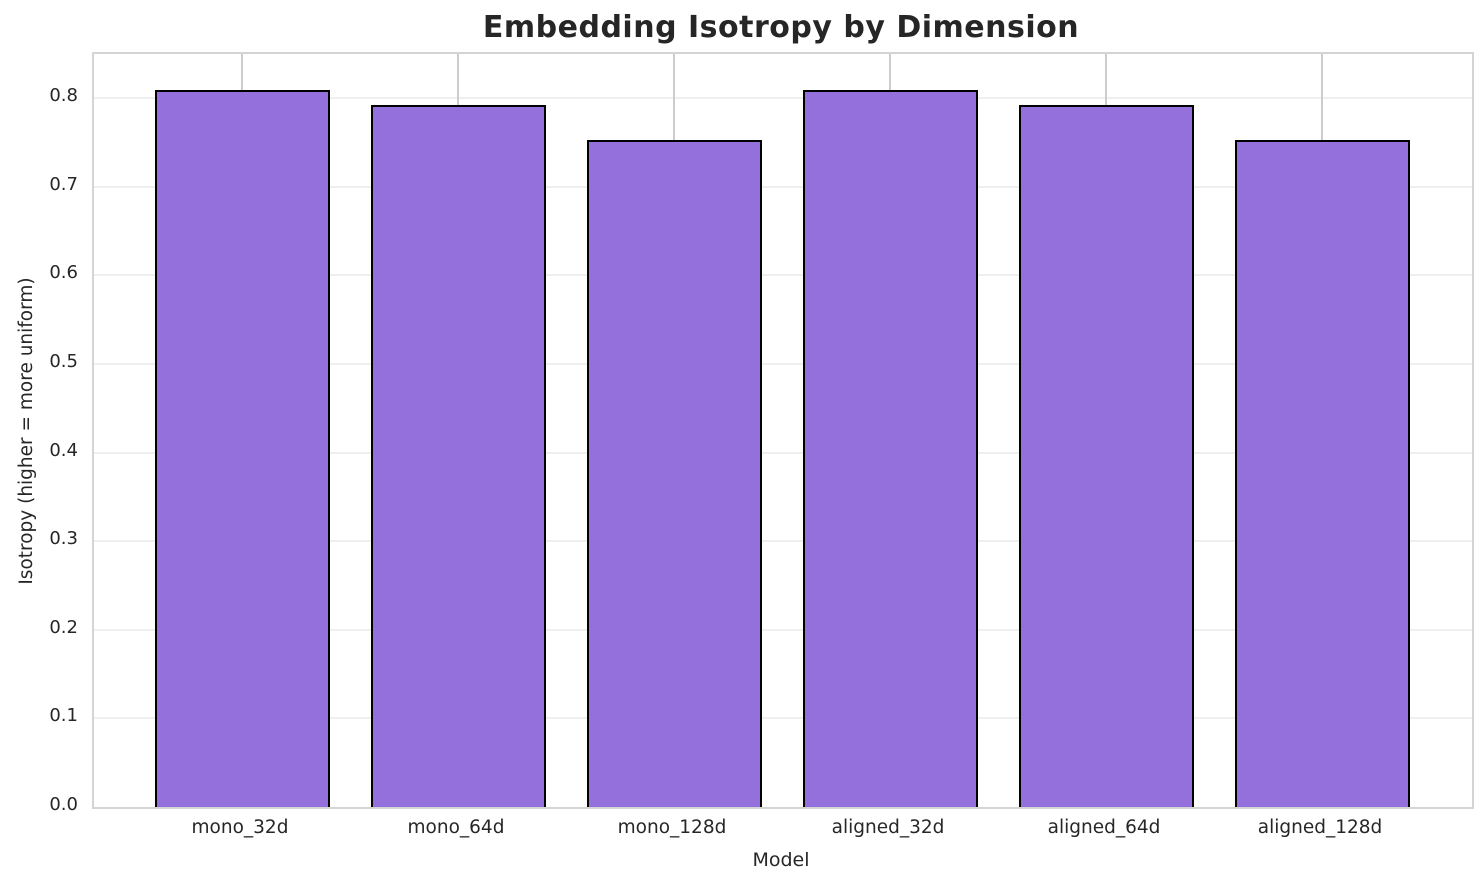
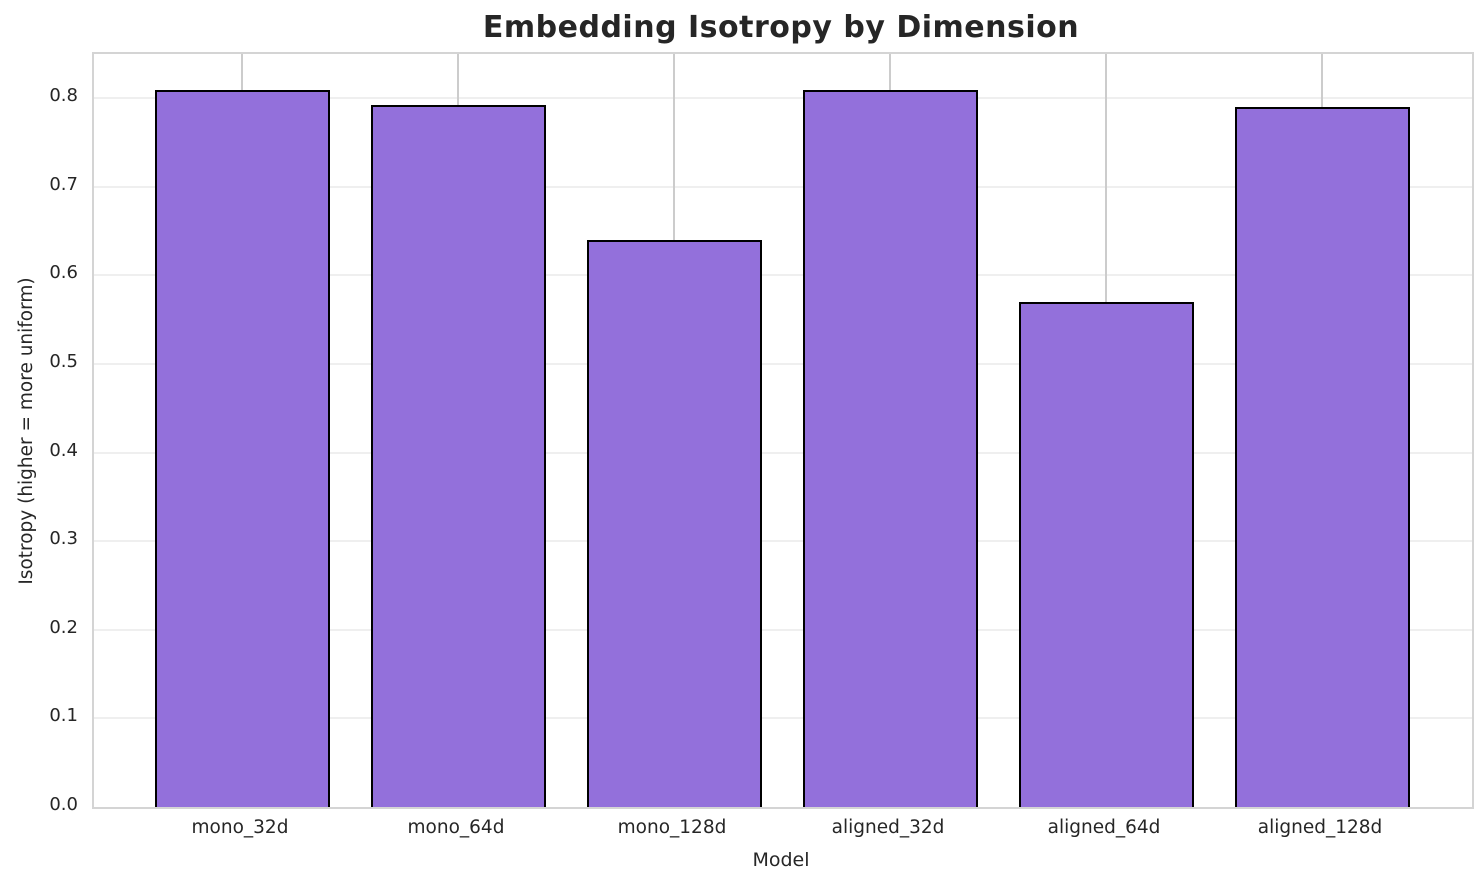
mono_128d: 0.75 -> 0.64
aligned_64d: 0.79 -> 0.57
aligned_128d: 0.75 -> 0.79
